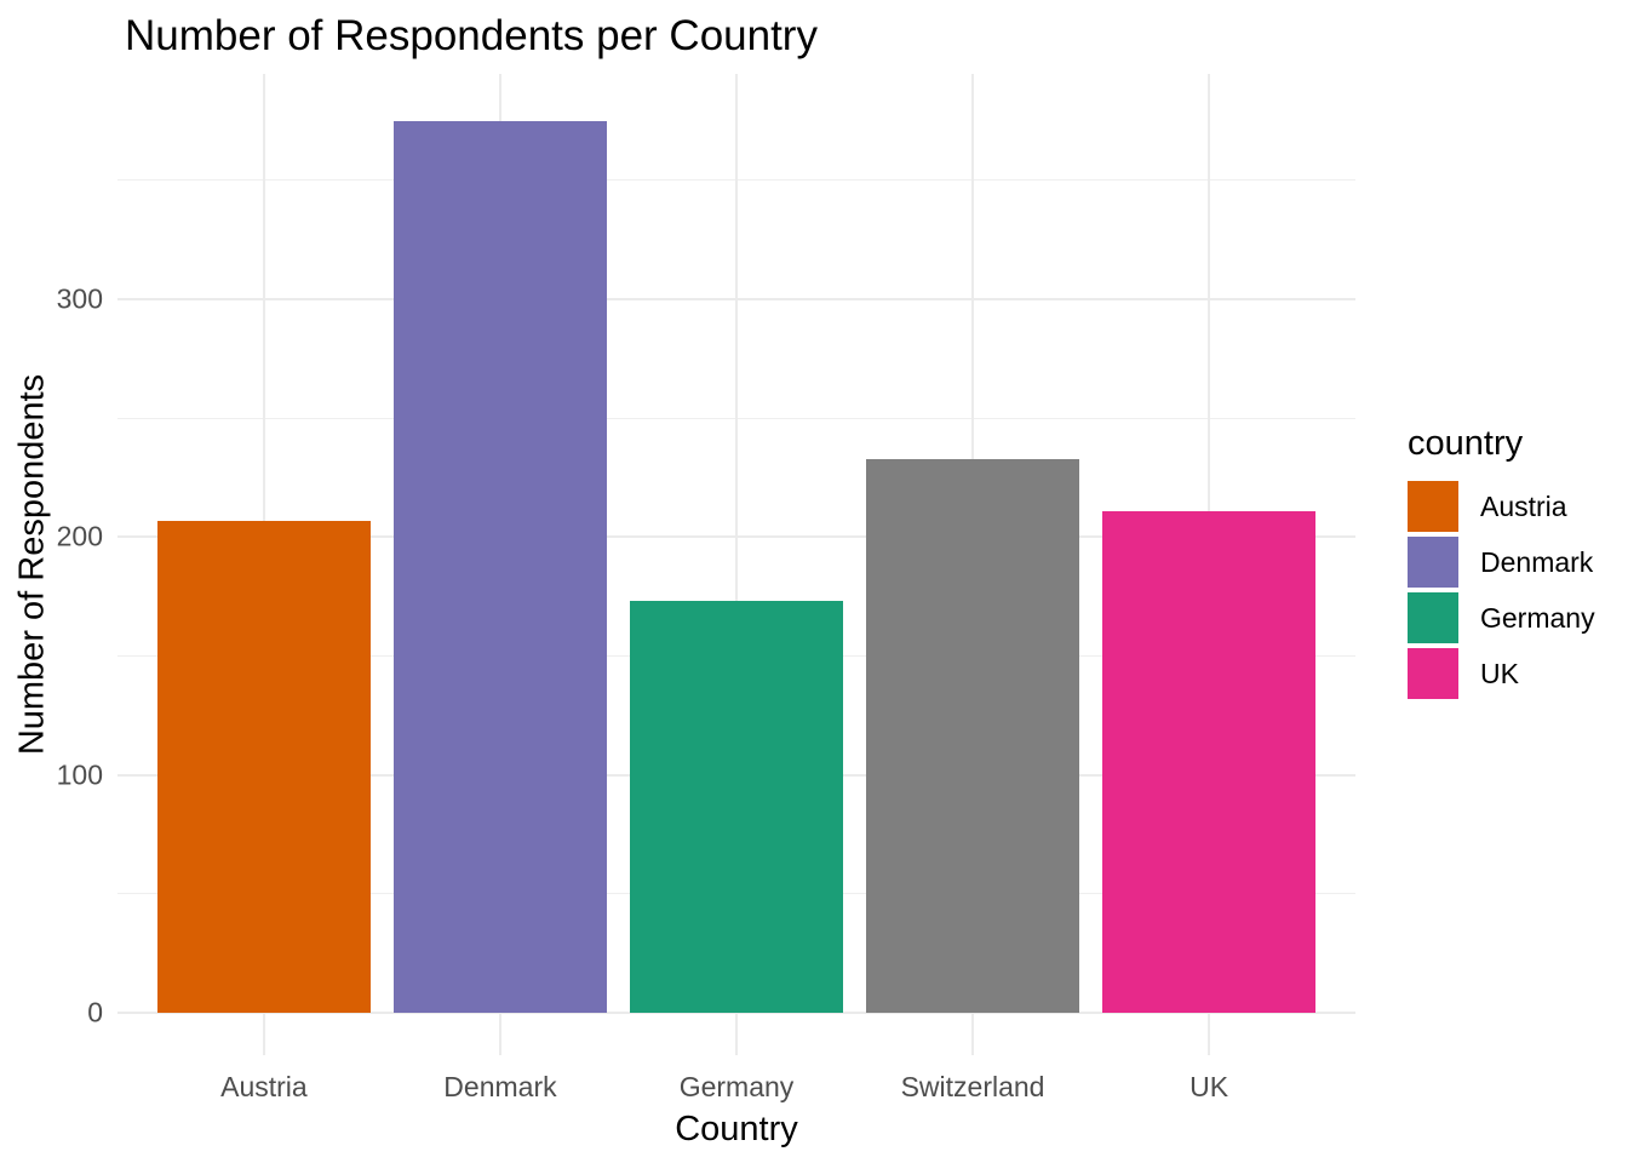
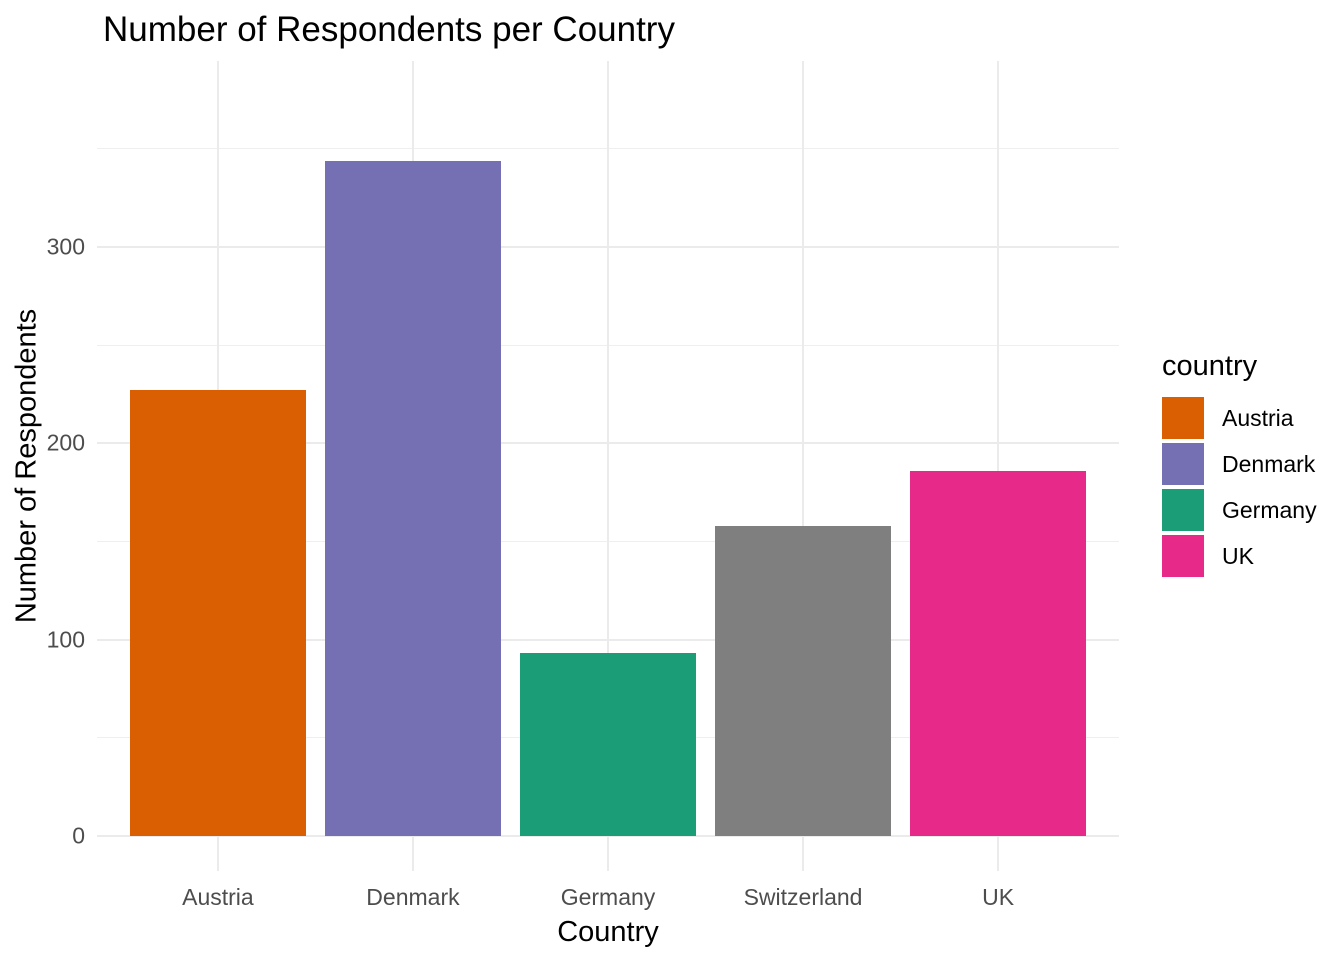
Austria: 207 -> 227
Denmark: 375 -> 344
Germany: 173 -> 93
Switzerland: 233 -> 158
UK: 211 -> 186
